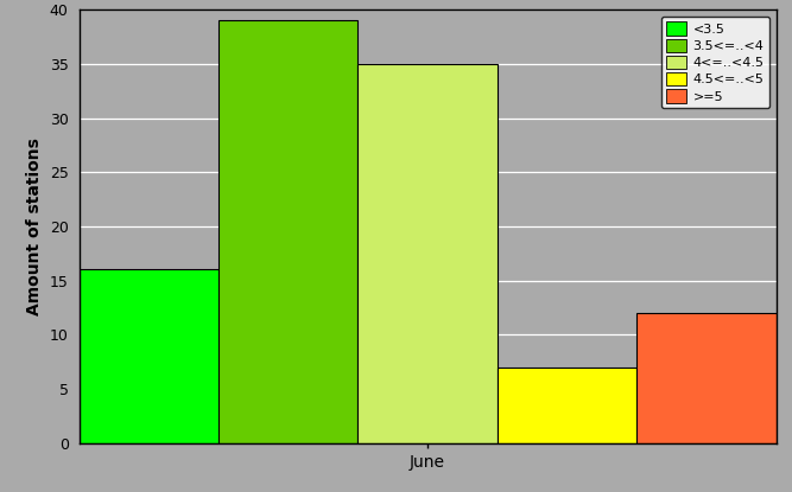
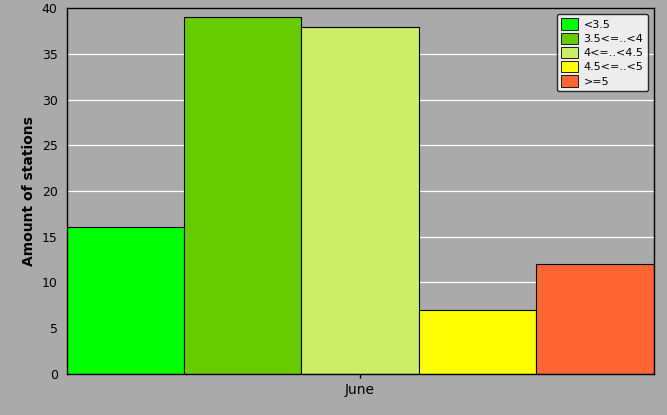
June: 35 -> 38
